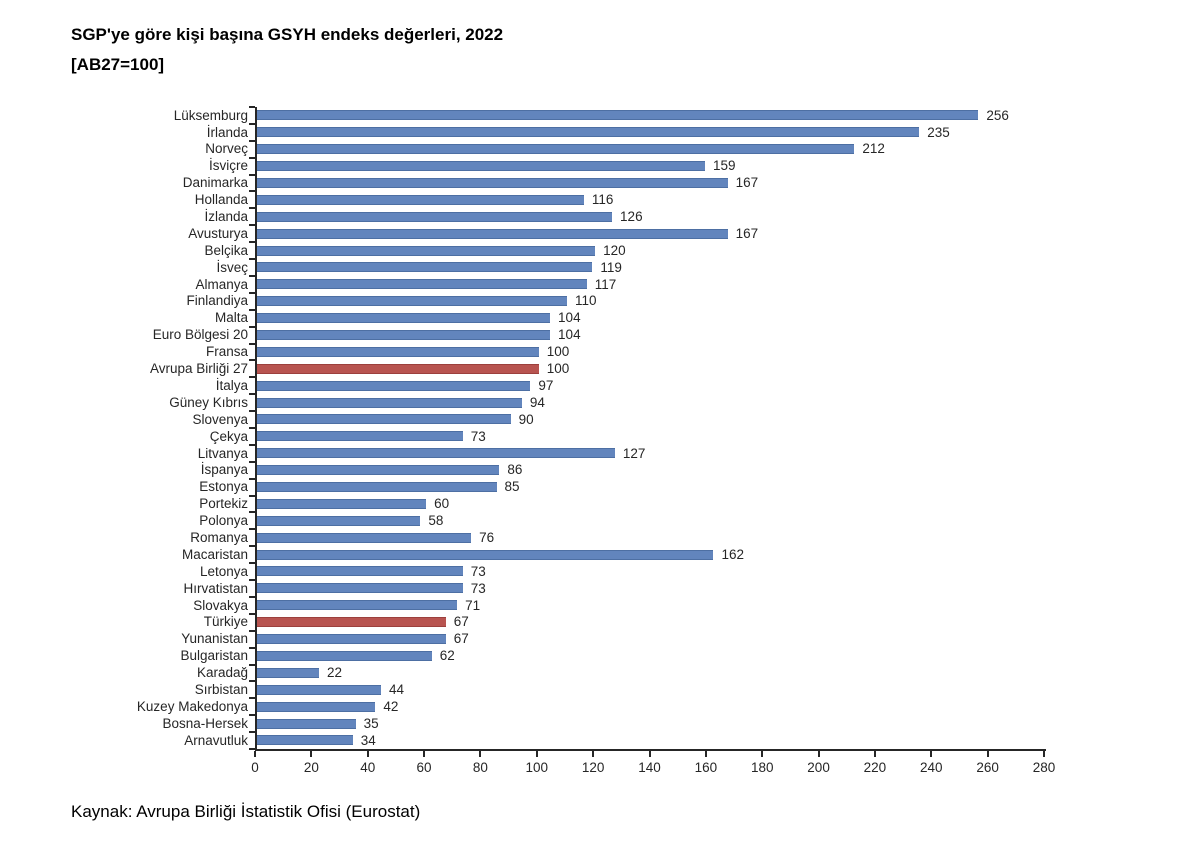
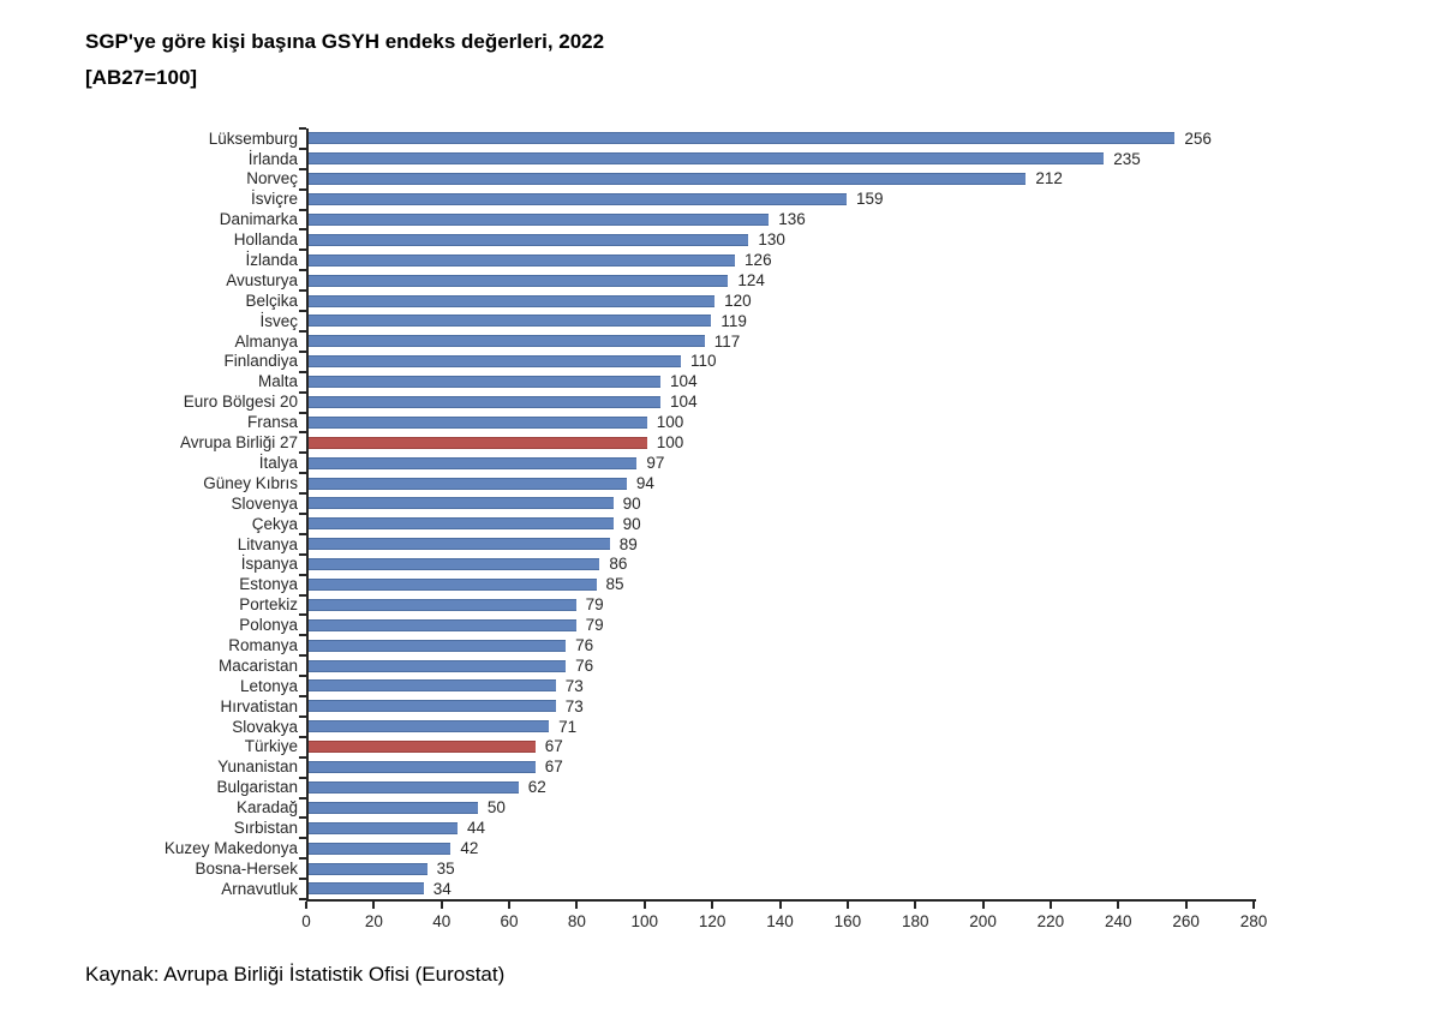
Danimarka: 167 -> 136
Hollanda: 116 -> 130
Avusturya: 167 -> 124
Çekya: 73 -> 90
Litvanya: 127 -> 89
Portekiz: 60 -> 79
Polonya: 58 -> 79
Macaristan: 162 -> 76
Karadağ: 22 -> 50
